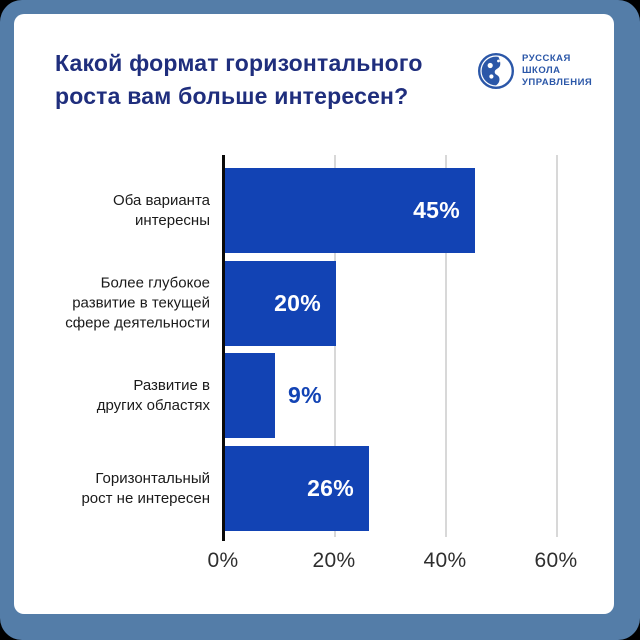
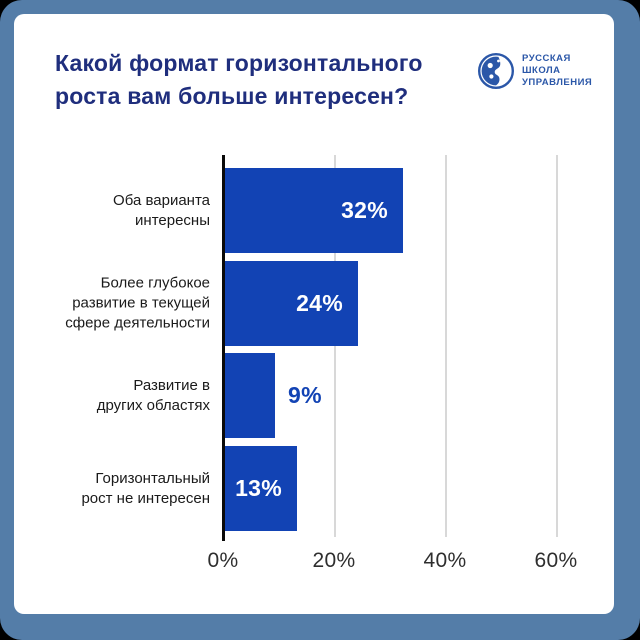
Оба варианта интересны: 45% -> 32%
Более глубокое развитие в текущей сфере деятельности: 20% -> 24%
Горизонтальный рост не интересен: 26% -> 13%
